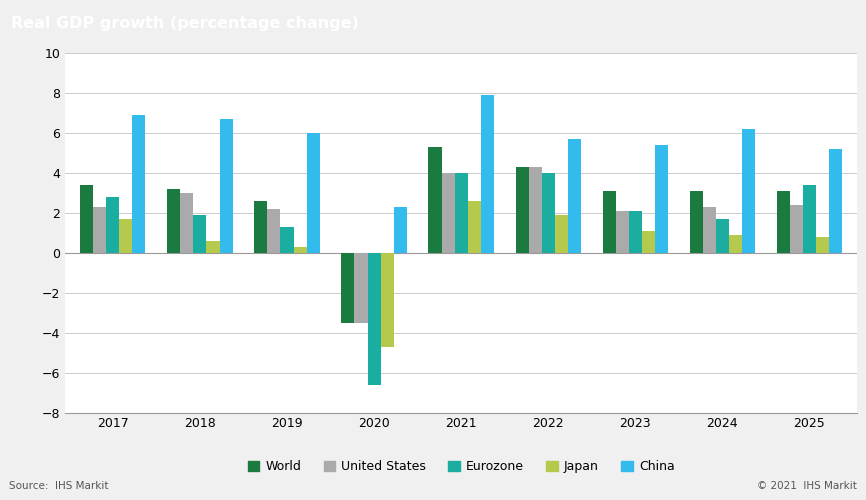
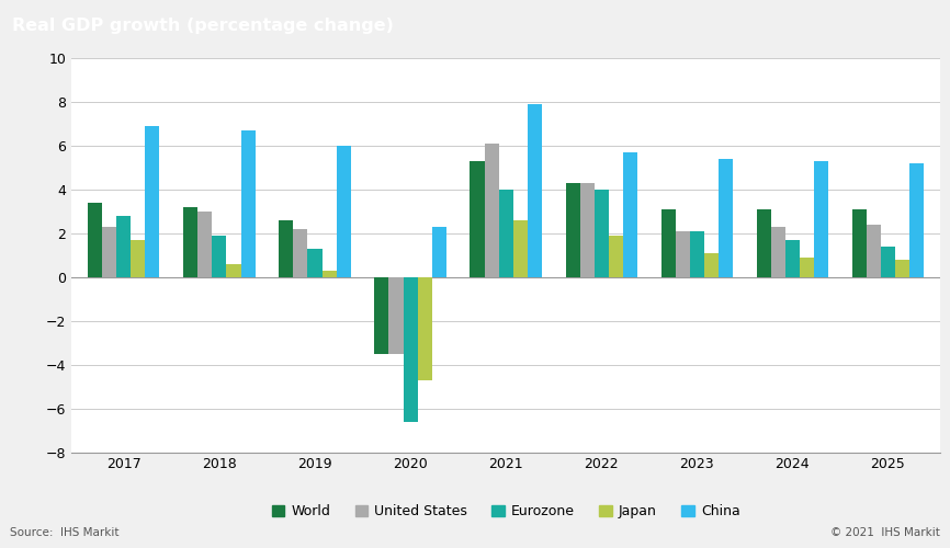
United States/2021: 4.0 -> 6.1
China/2024: 6.2 -> 5.3
Eurozone/2025: 3.4 -> 1.4
